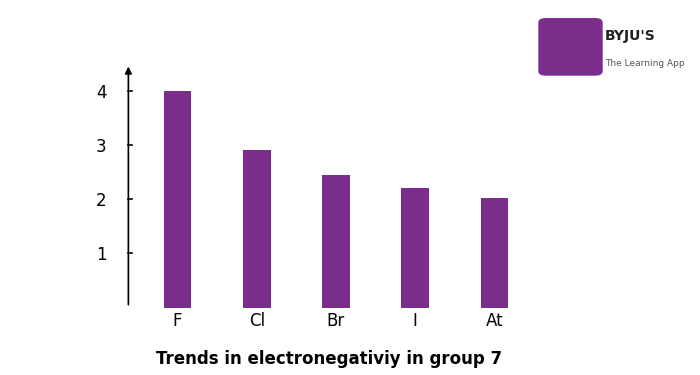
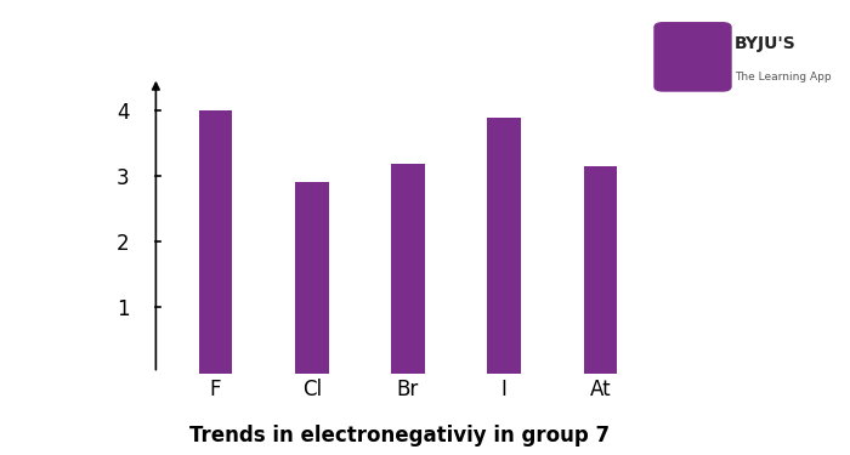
Br: 2.45 -> 3.18
I: 2.20 -> 3.88
At: 2.02 -> 3.14
